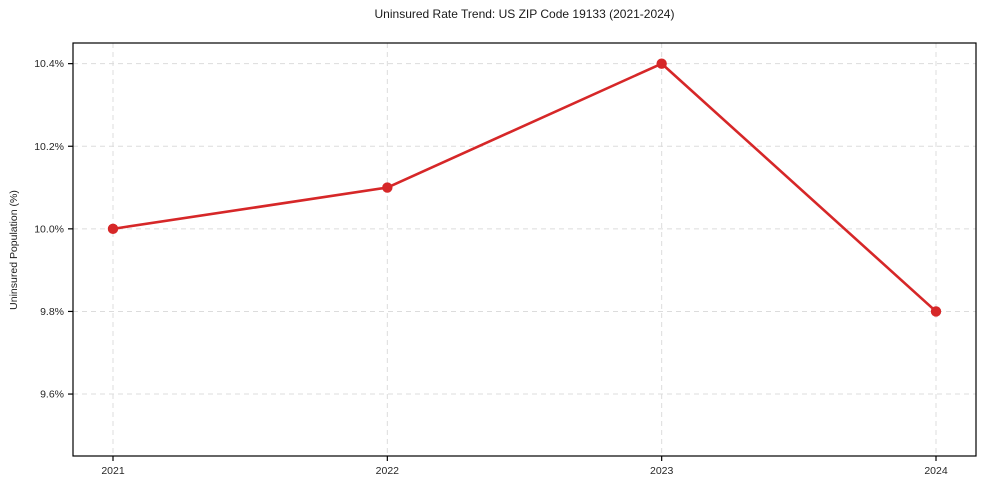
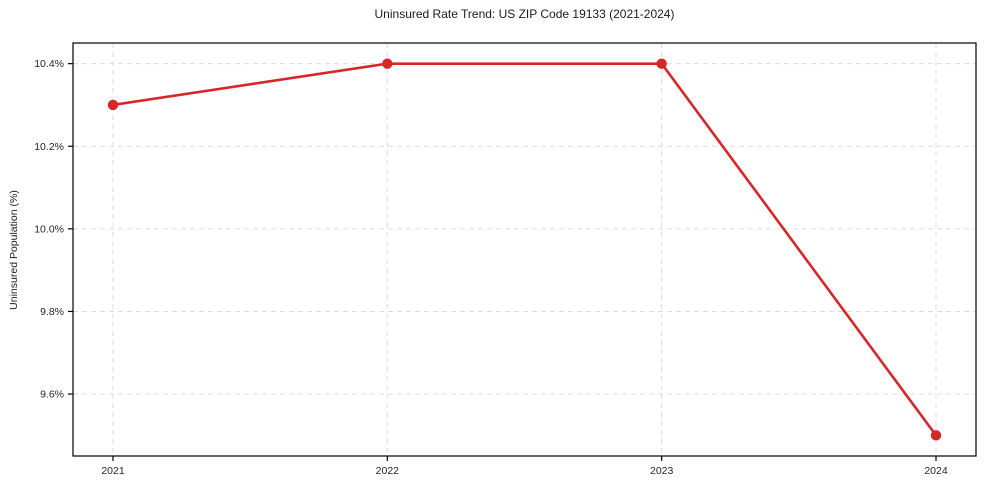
2021: 10.0% -> 10.3%
2022: 10.1% -> 10.4%
2024: 9.8% -> 9.5%
